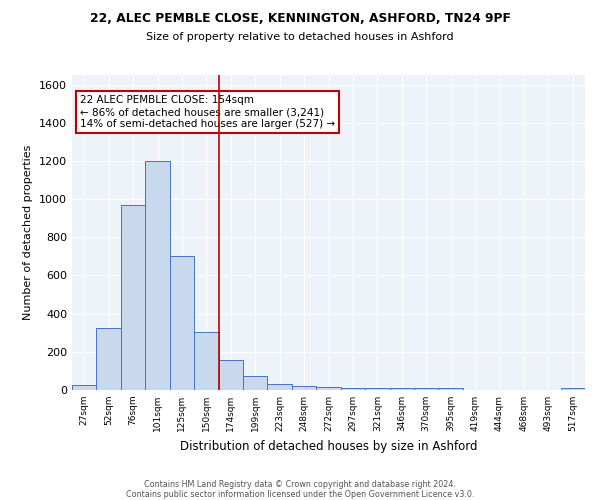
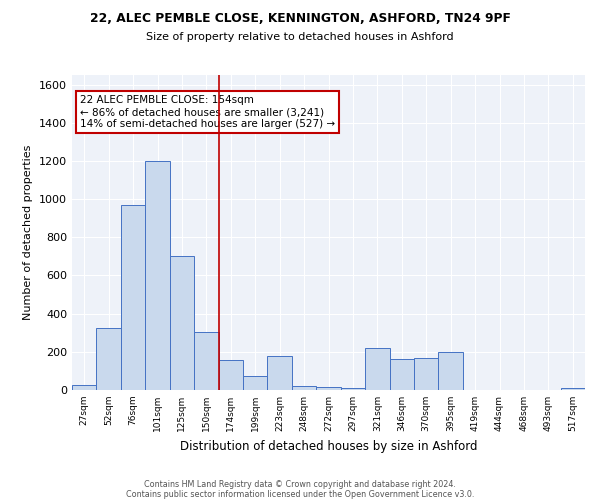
223sqm: 30 -> 180
321sqm: 10 -> 220
346sqm: 10 -> 160
370sqm: 10 -> 170
395sqm: 10 -> 200
